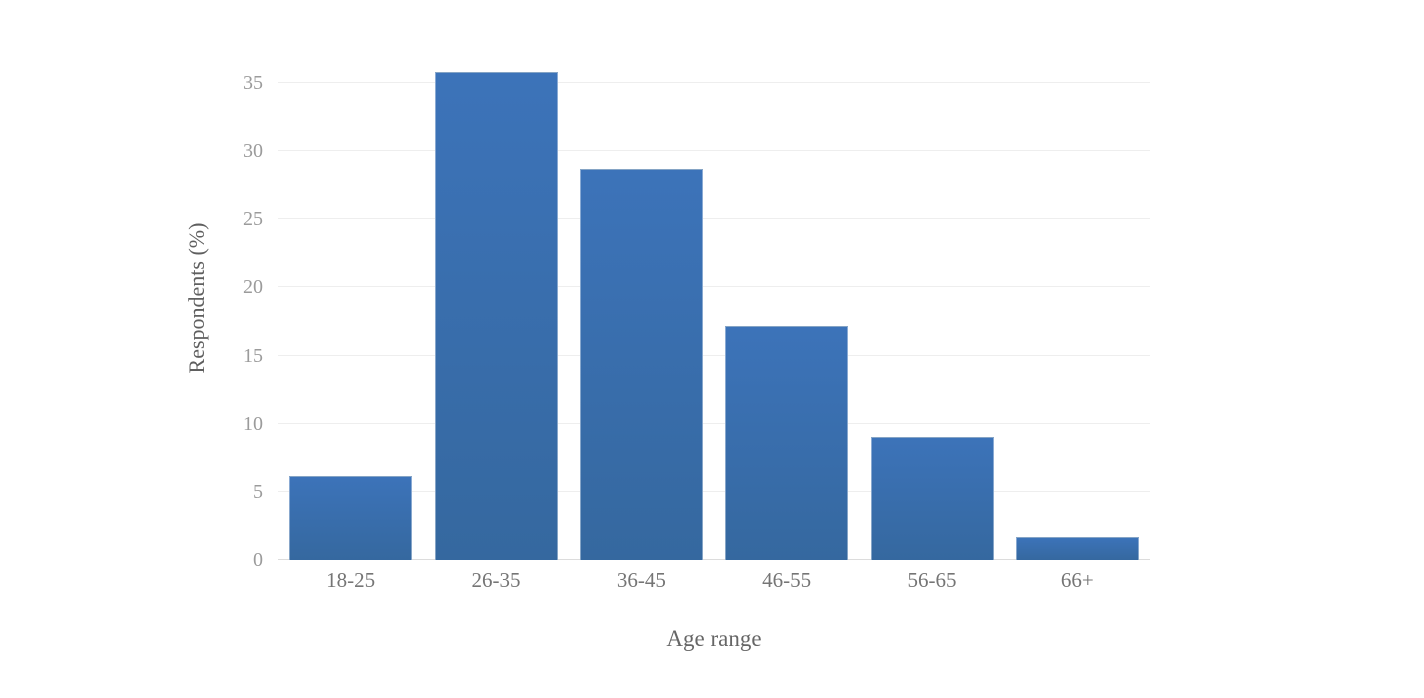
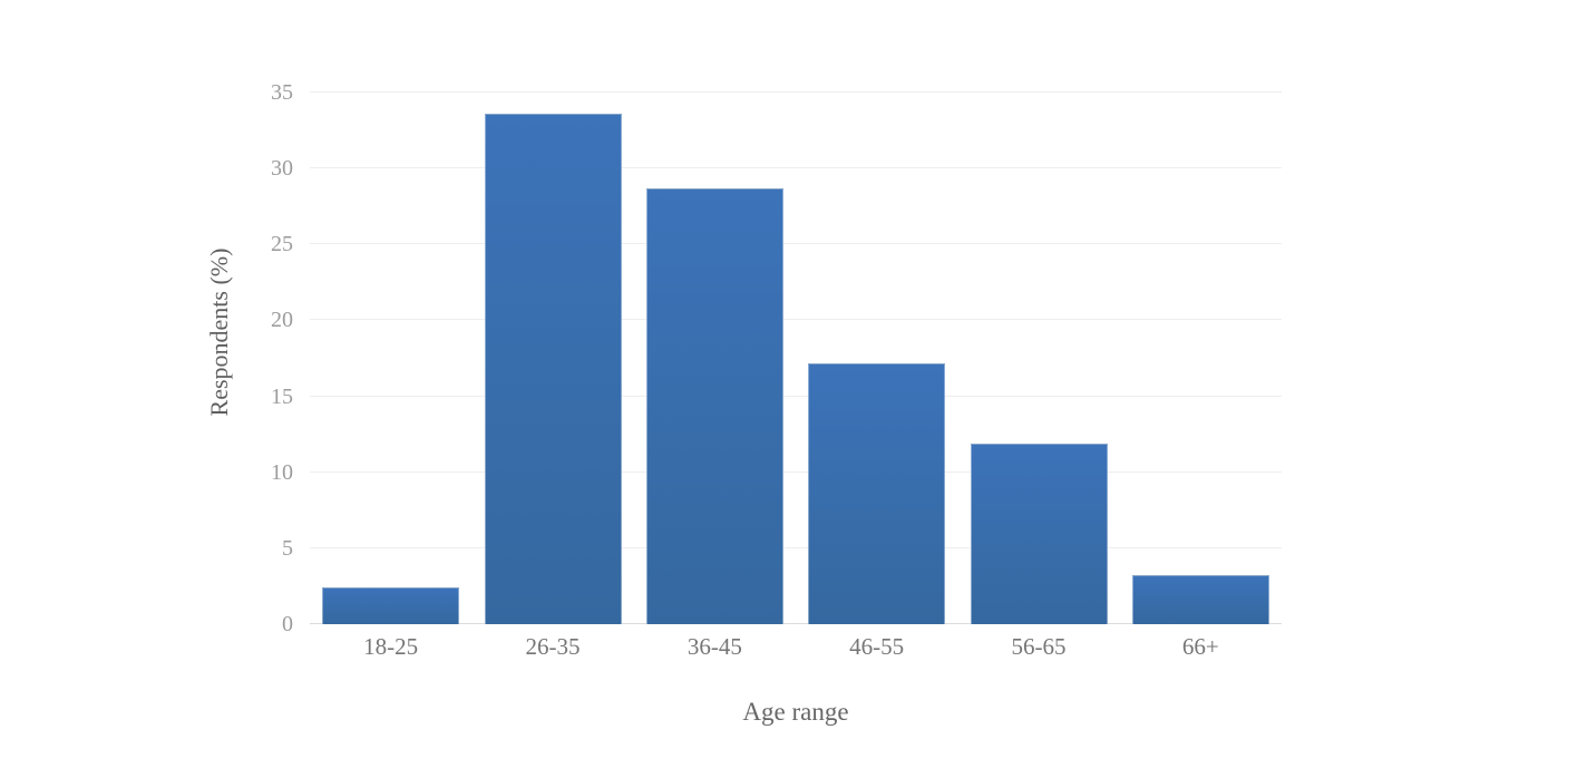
18-25: 6.2 -> 2.4
26-35: 35.8 -> 33.6
56-65: 9.0 -> 11.9
66+: 1.7 -> 3.2
